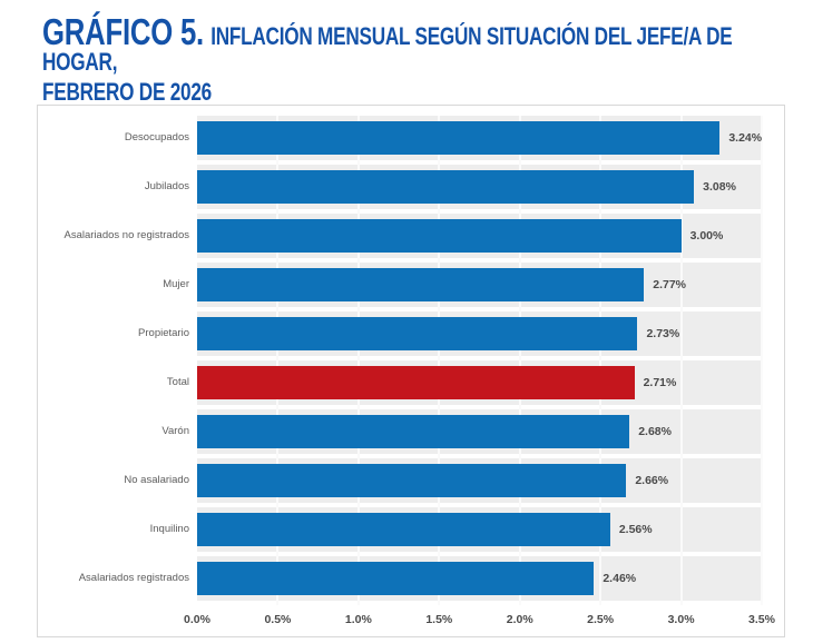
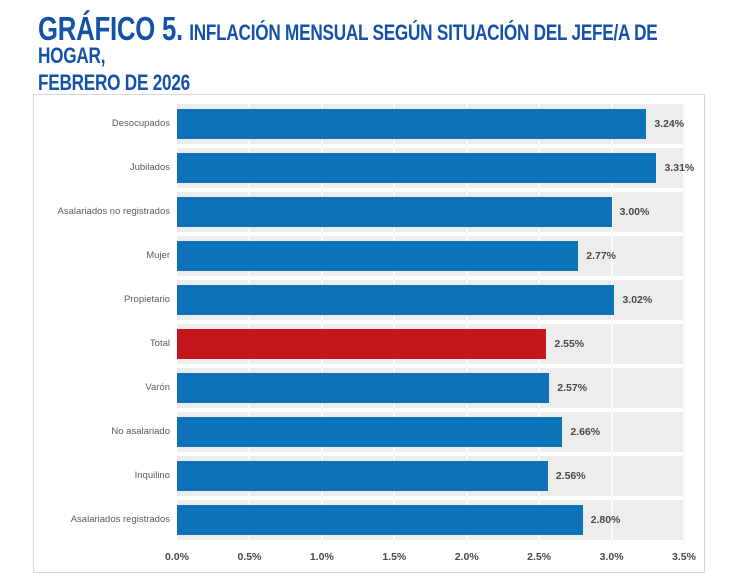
Jubilados: 3.08% -> 3.31%
Propietario: 2.73% -> 3.02%
Total: 2.71% -> 2.55%
Varón: 2.68% -> 2.57%
Asalariados registrados: 2.46% -> 2.80%
